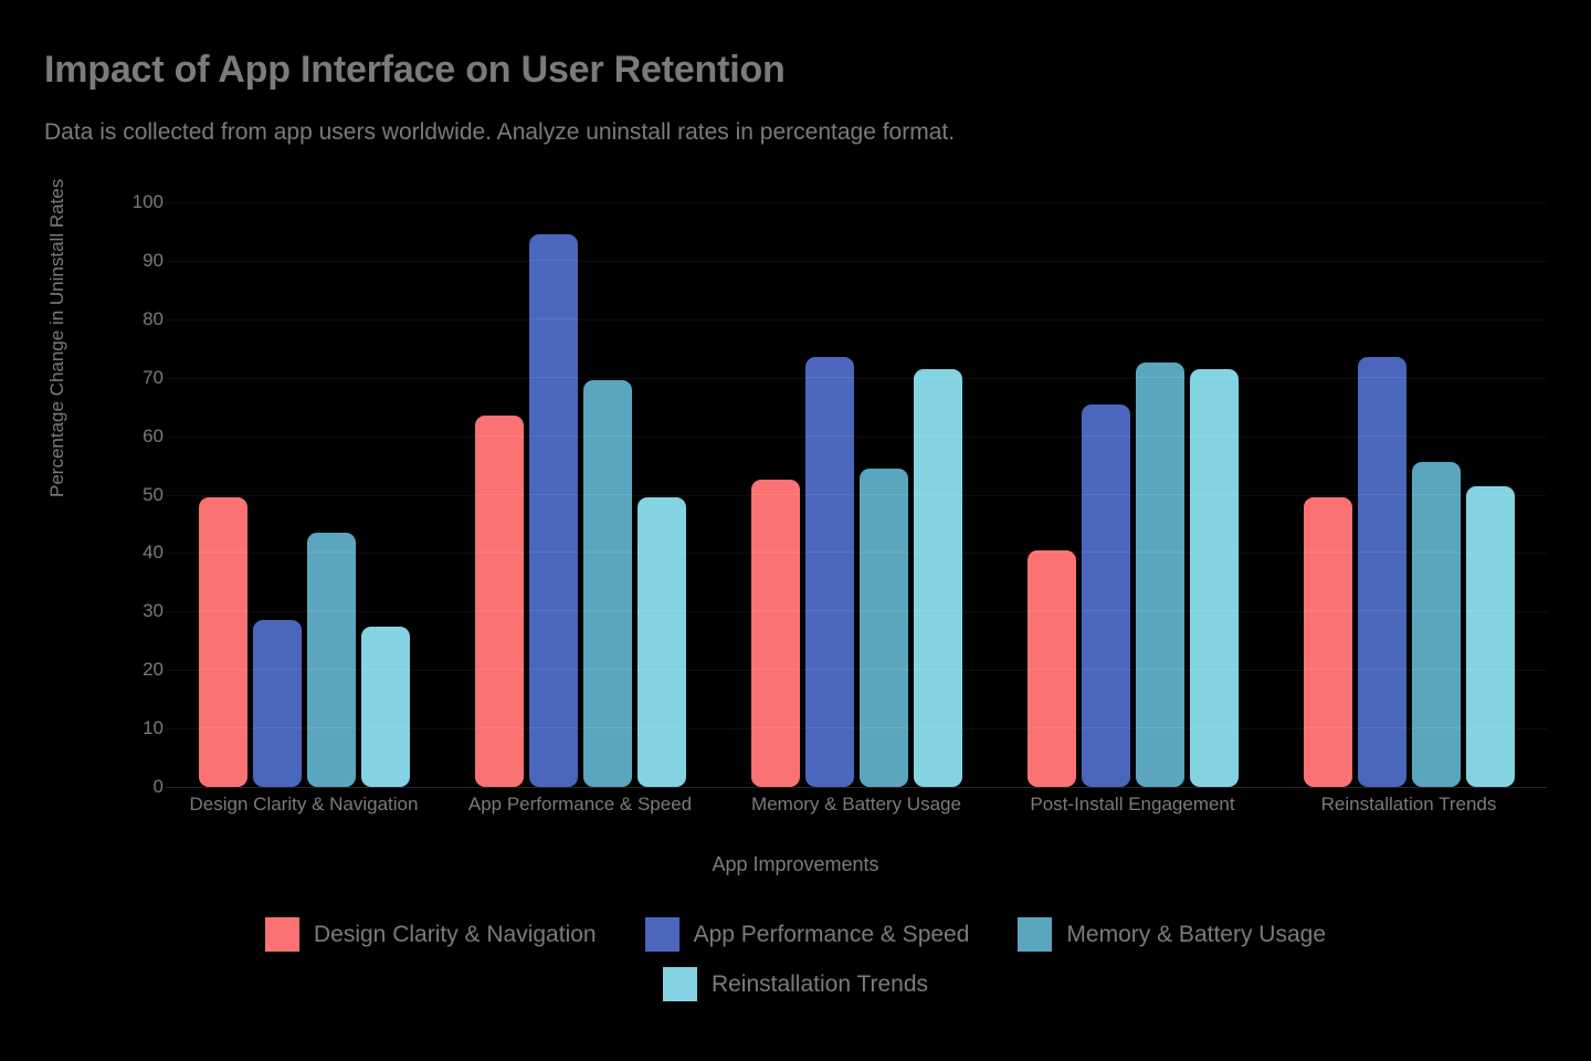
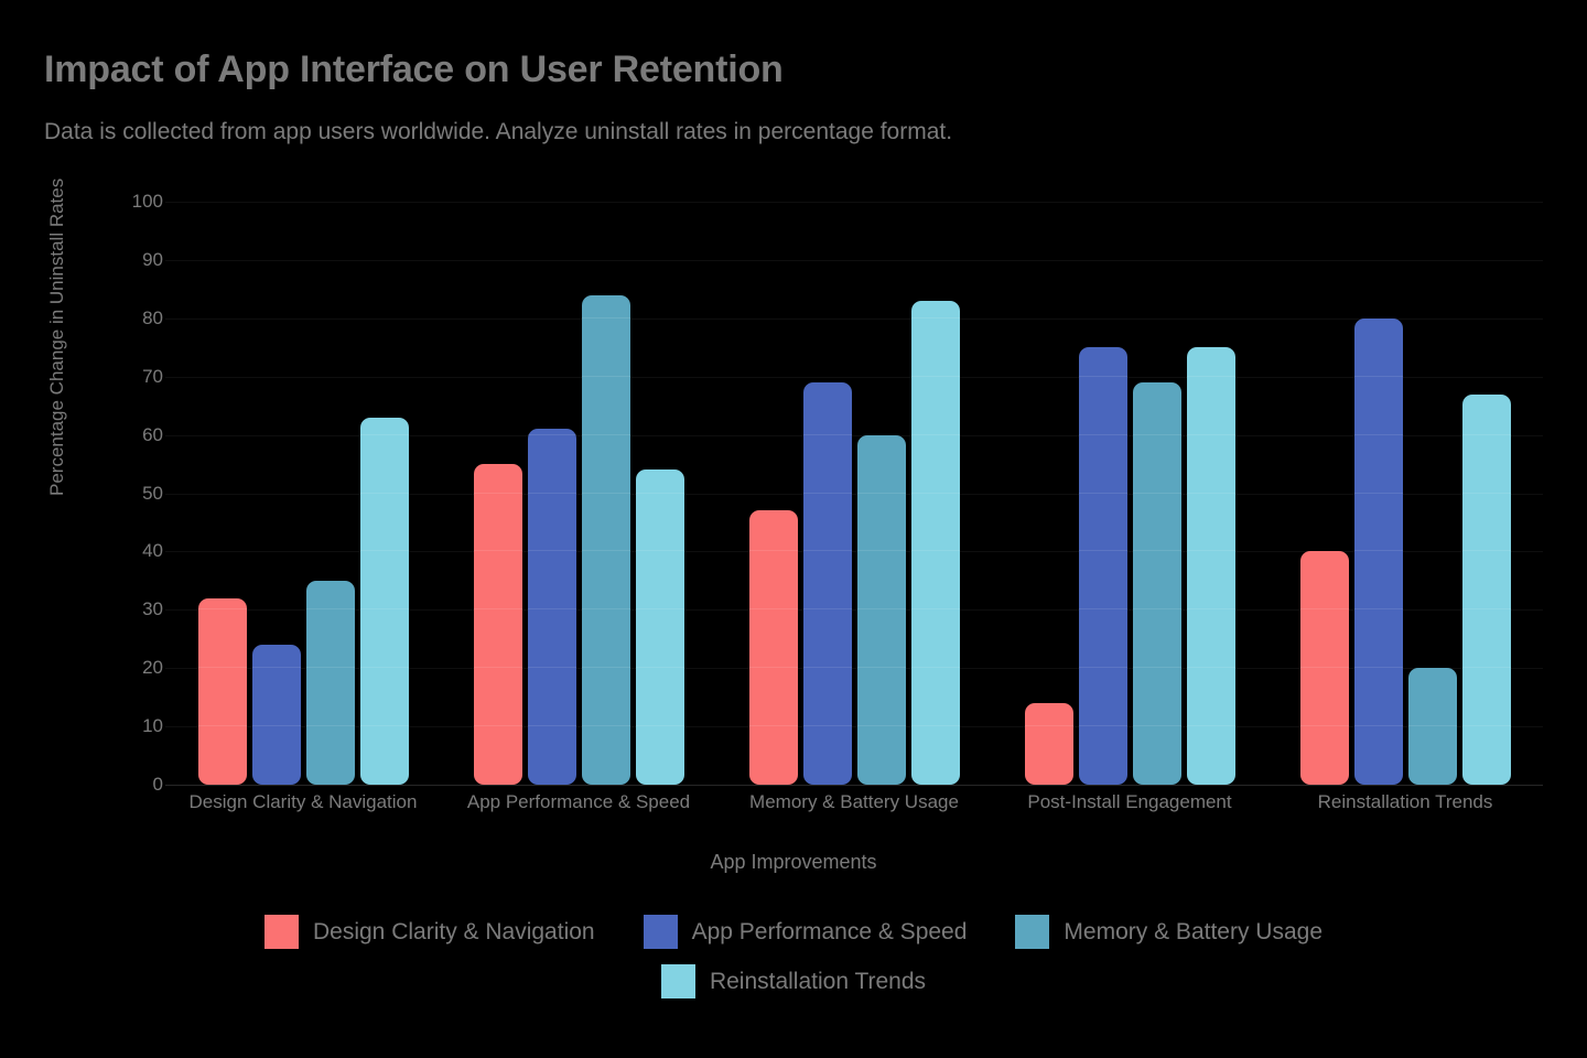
Design Clarity & Navigation/Design Clarity & Navigation: 50 -> 32
App Performance & Speed/Design Clarity & Navigation: 28 -> 24
Memory & Battery Usage/Design Clarity & Navigation: 44 -> 35
Reinstallation Trends/Design Clarity & Navigation: 28 -> 63
Design Clarity & Navigation/App Performance & Speed: 64 -> 55
App Performance & Speed/App Performance & Speed: 94 -> 61
Memory & Battery Usage/App Performance & Speed: 70 -> 84
Reinstallation Trends/App Performance & Speed: 50 -> 54
Design Clarity & Navigation/Memory & Battery Usage: 52 -> 47
App Performance & Speed/Memory & Battery Usage: 74 -> 69
Memory & Battery Usage/Memory & Battery Usage: 54 -> 60
Reinstallation Trends/Memory & Battery Usage: 72 -> 83
Design Clarity & Navigation/Post-Install Engagement: 40 -> 14
App Performance & Speed/Post-Install Engagement: 66 -> 75
Memory & Battery Usage/Post-Install Engagement: 72 -> 69
Reinstallation Trends/Post-Install Engagement: 72 -> 75
Design Clarity & Navigation/Reinstallation Trends: 50 -> 40
App Performance & Speed/Reinstallation Trends: 74 -> 80
Memory & Battery Usage/Reinstallation Trends: 56 -> 20
Reinstallation Trends/Reinstallation Trends: 52 -> 67
